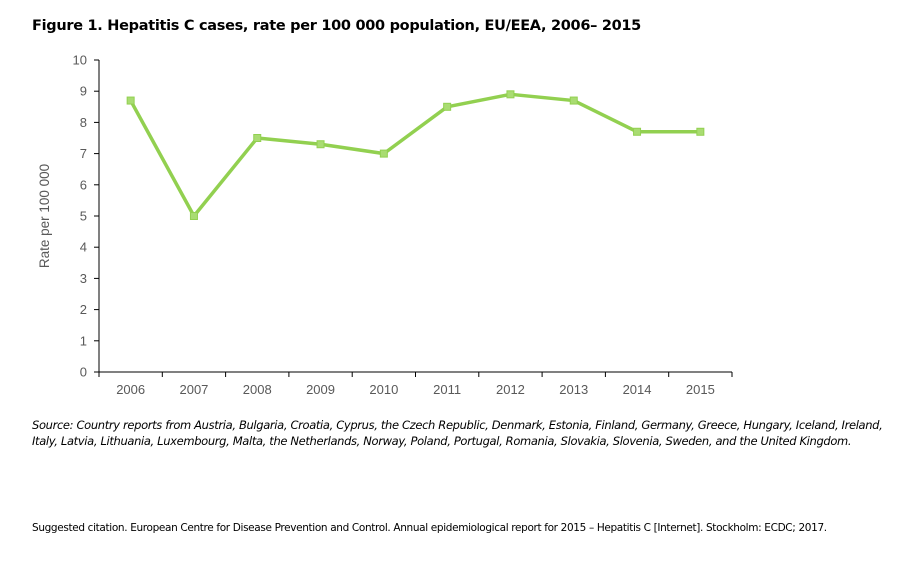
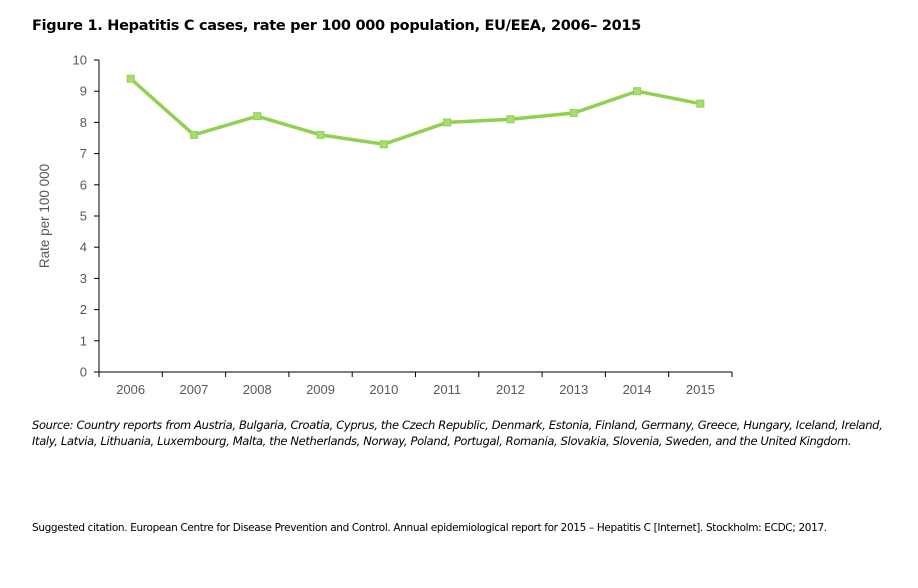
2006: 8.7 -> 9.4
2007: 5.0 -> 7.6
2008: 7.5 -> 8.2
2009: 7.3 -> 7.6
2010: 7.0 -> 7.3
2011: 8.5 -> 8.0
2012: 8.9 -> 8.1
2013: 8.7 -> 8.3
2014: 7.7 -> 9.0
2015: 7.7 -> 8.6
